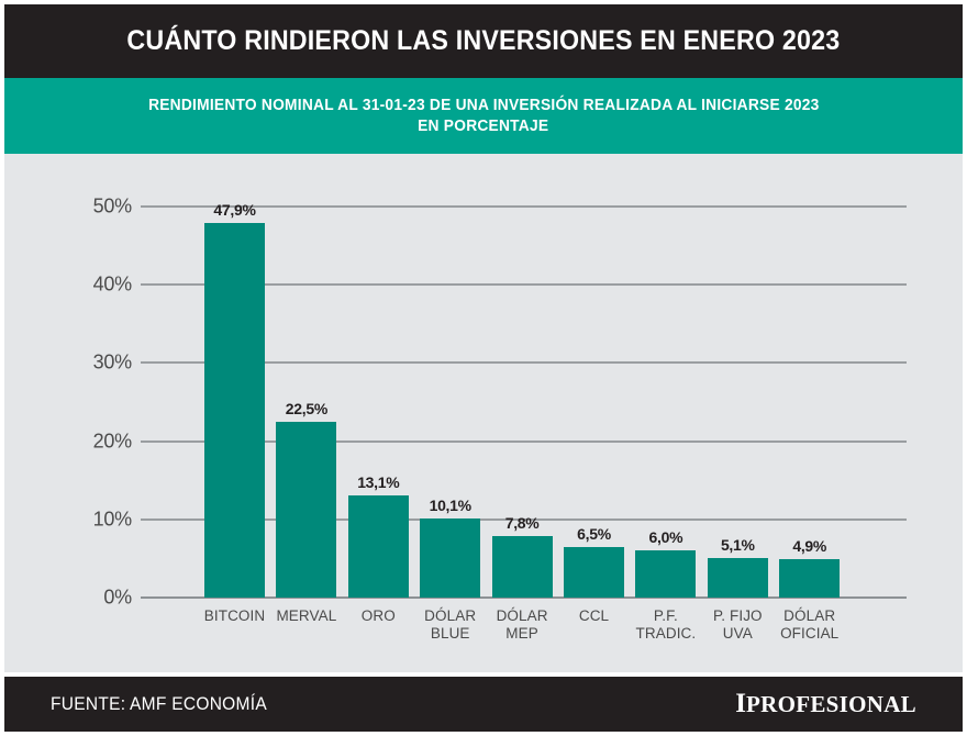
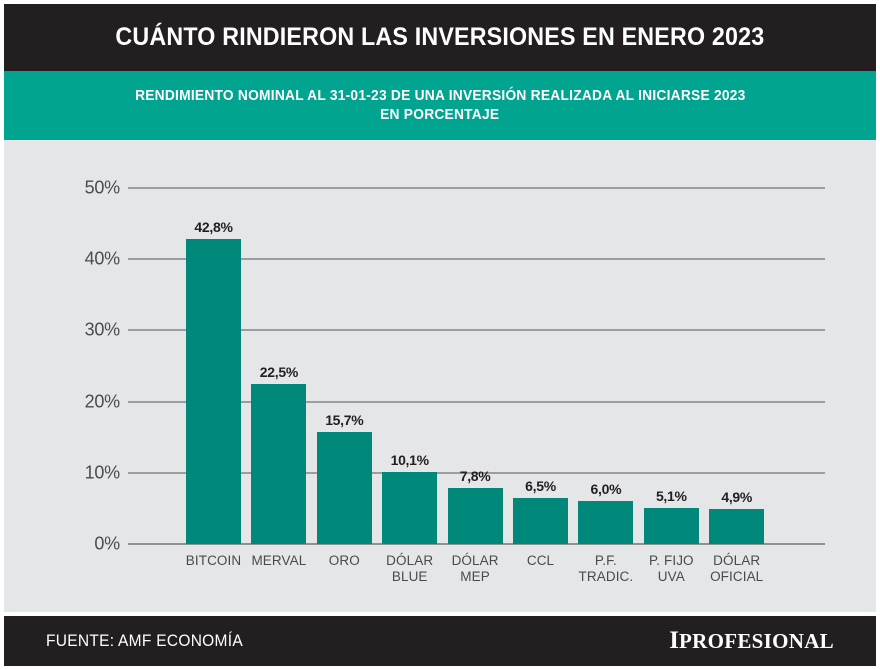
BITCOIN: 47,9% -> 42,8%
ORO: 13,1% -> 15,7%
